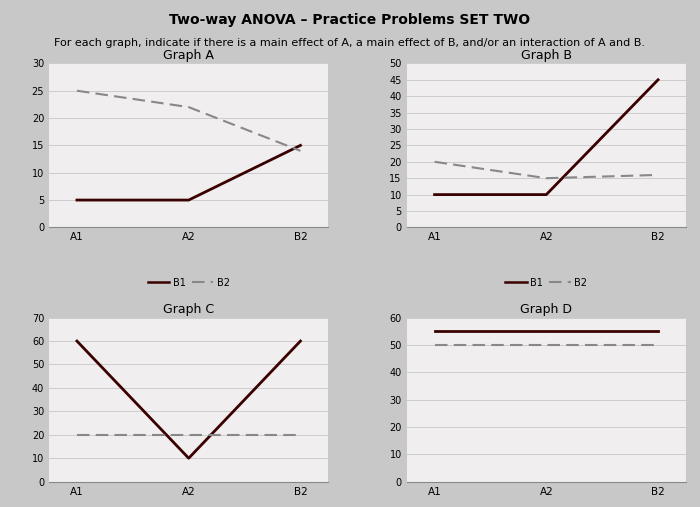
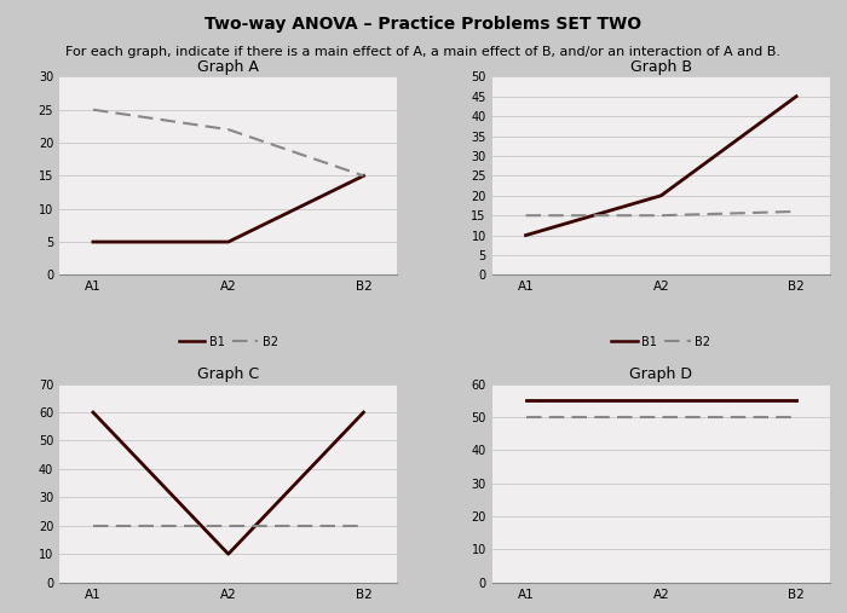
Graph A/B2/B2: 14 -> 15
Graph B/B2/A1: 20 -> 15
Graph B/B1/A2: 10 -> 20
